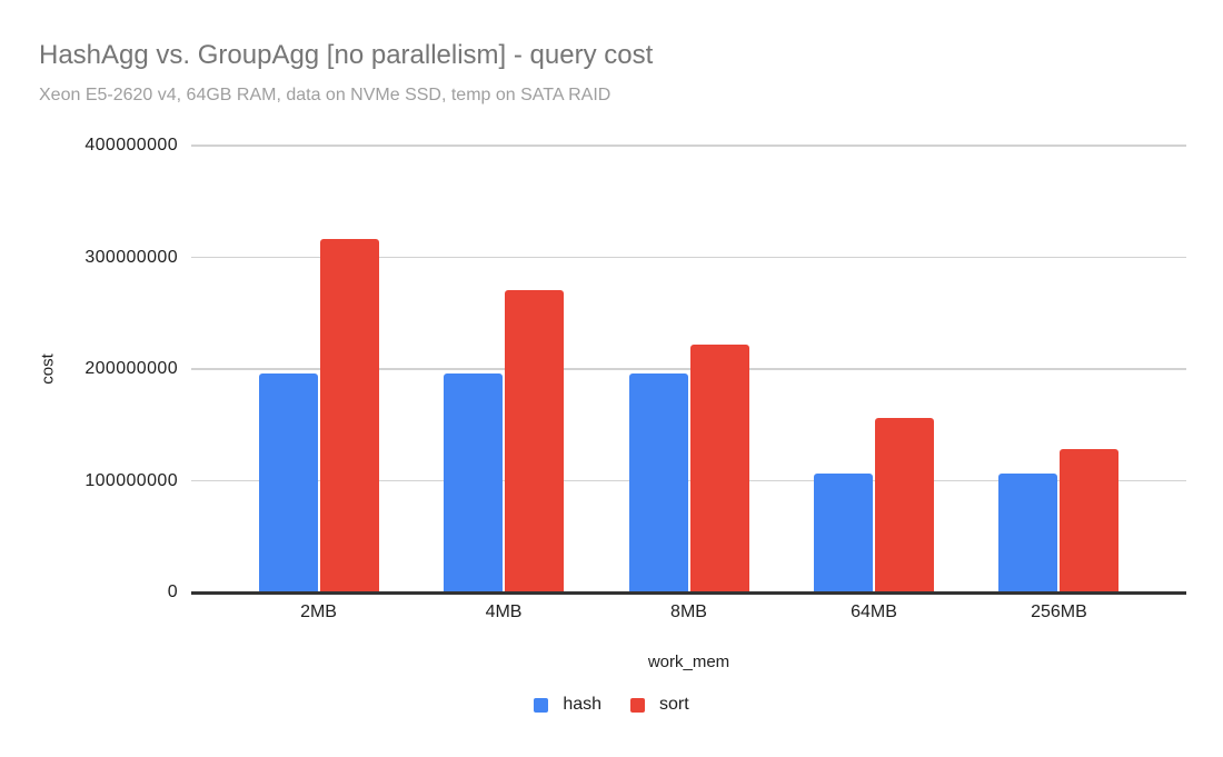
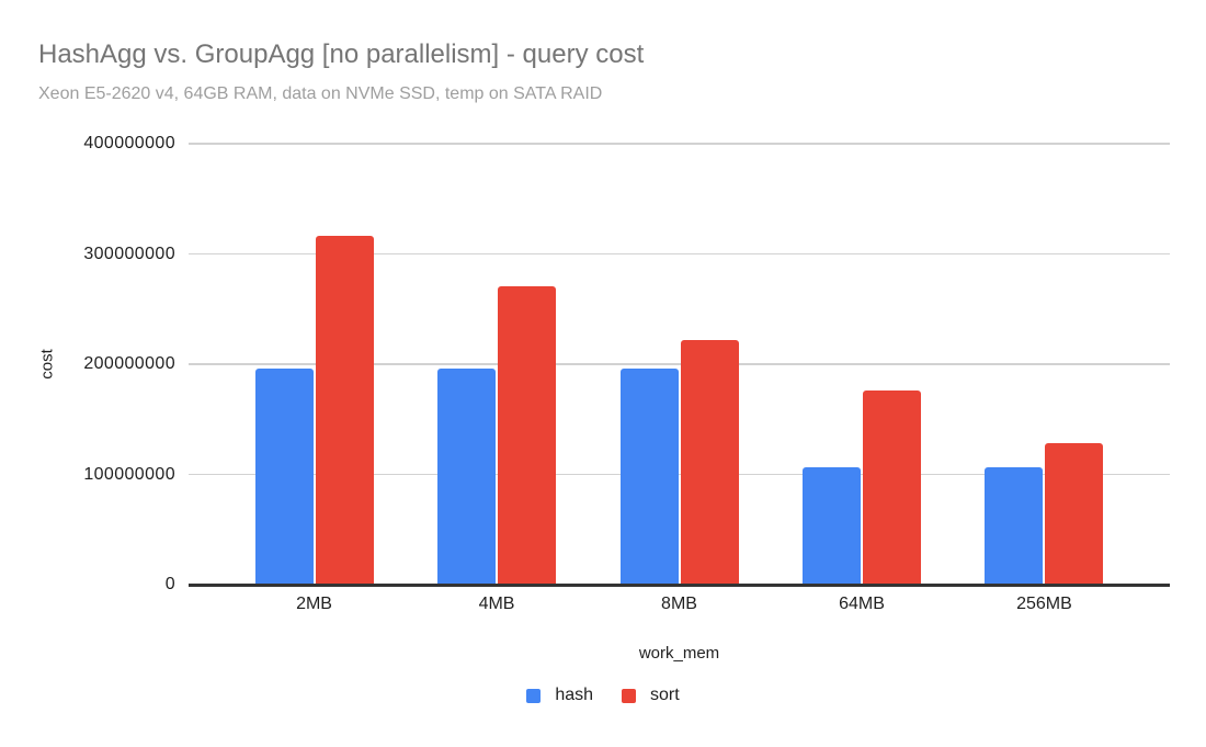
sort/64MB: 156000000 -> 176000000
